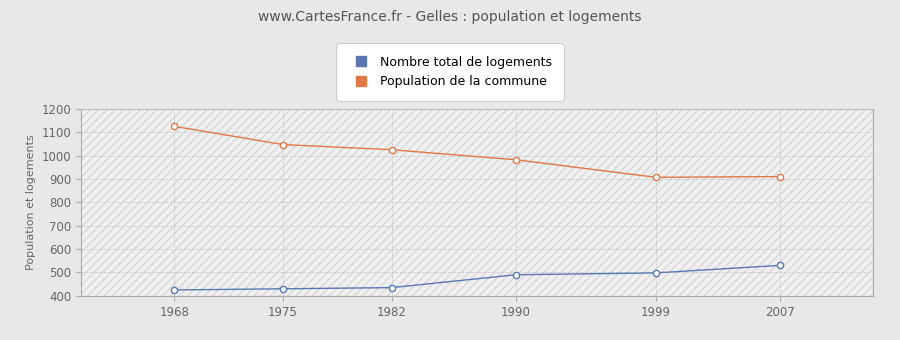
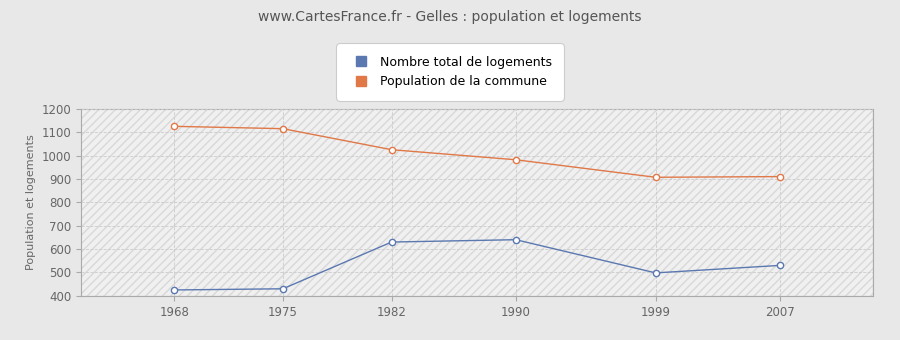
Population de la commune/1975: 1047 -> 1115
Nombre total de logements/1982: 435 -> 630
Nombre total de logements/1990: 490 -> 640
